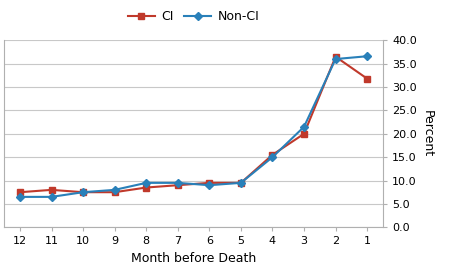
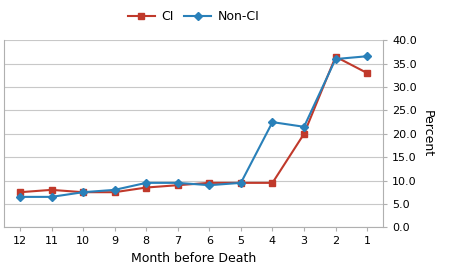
CI/4: 15.5 -> 9.5
Non-CI/4: 15.0 -> 22.5
CI/1: 31.8 -> 33.0
